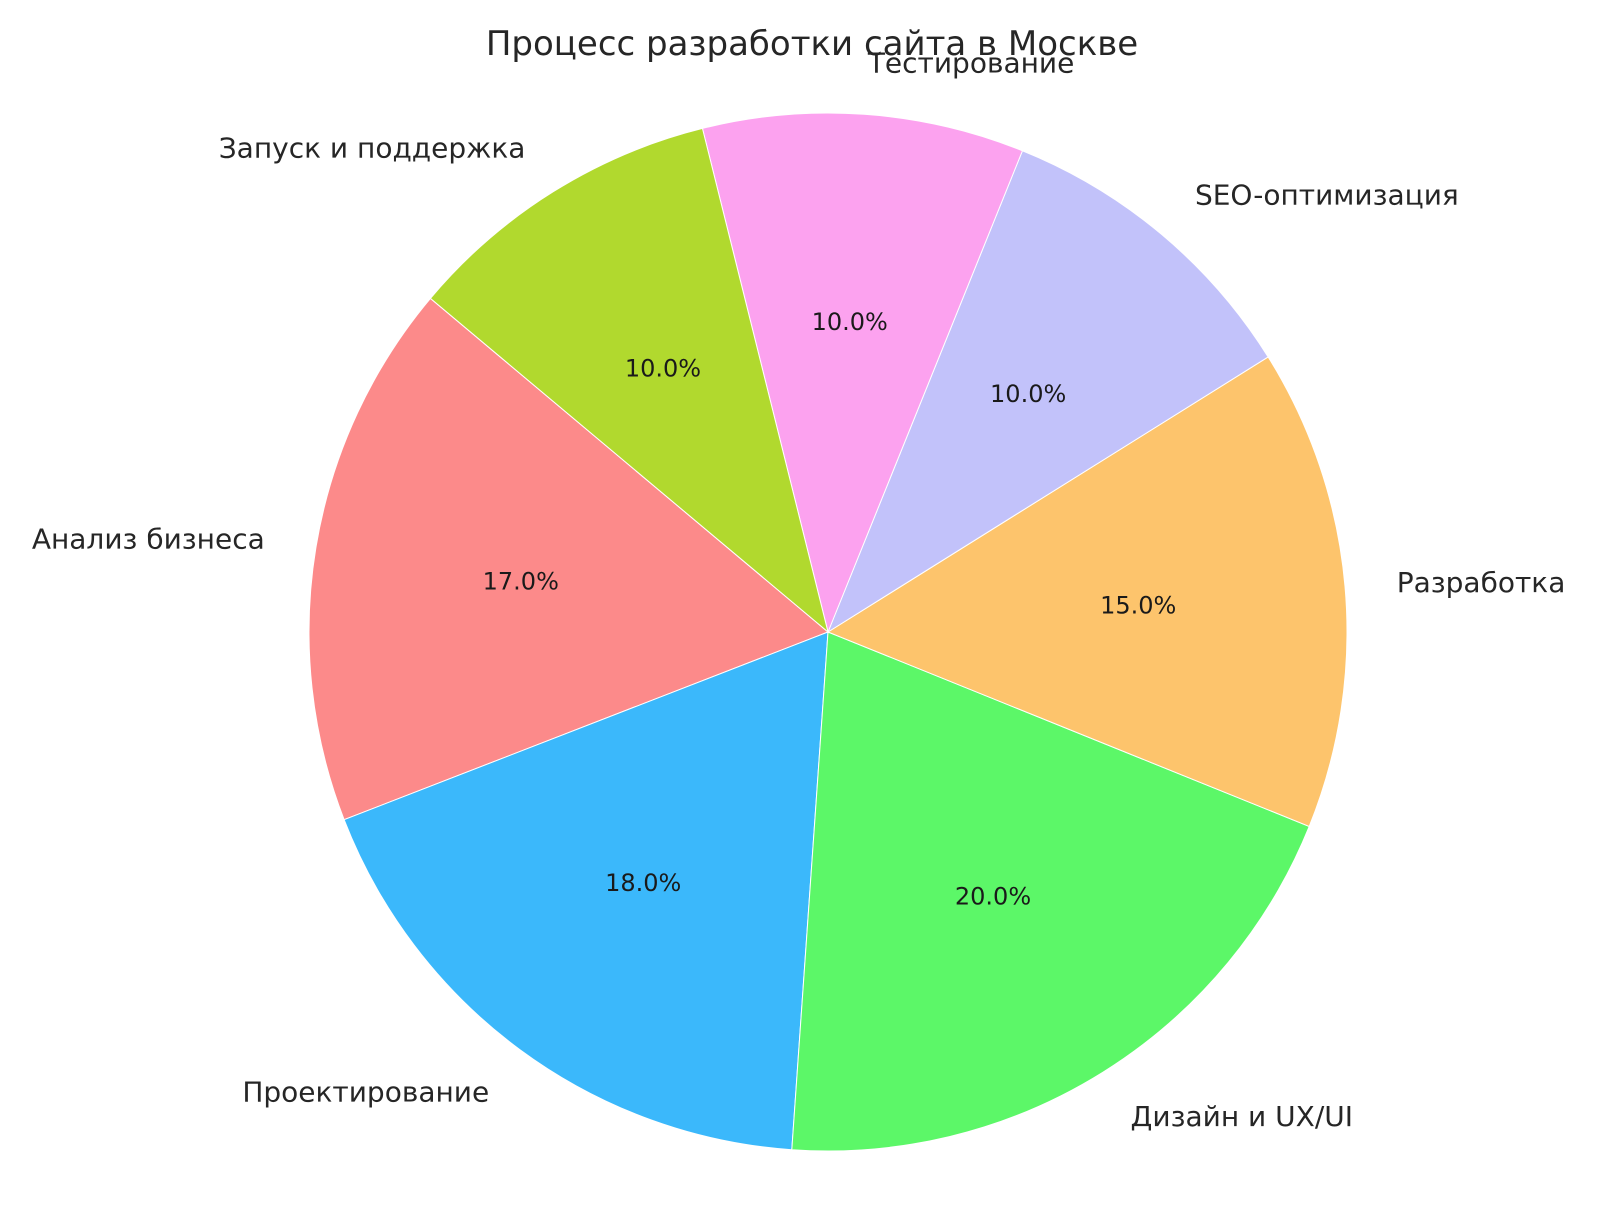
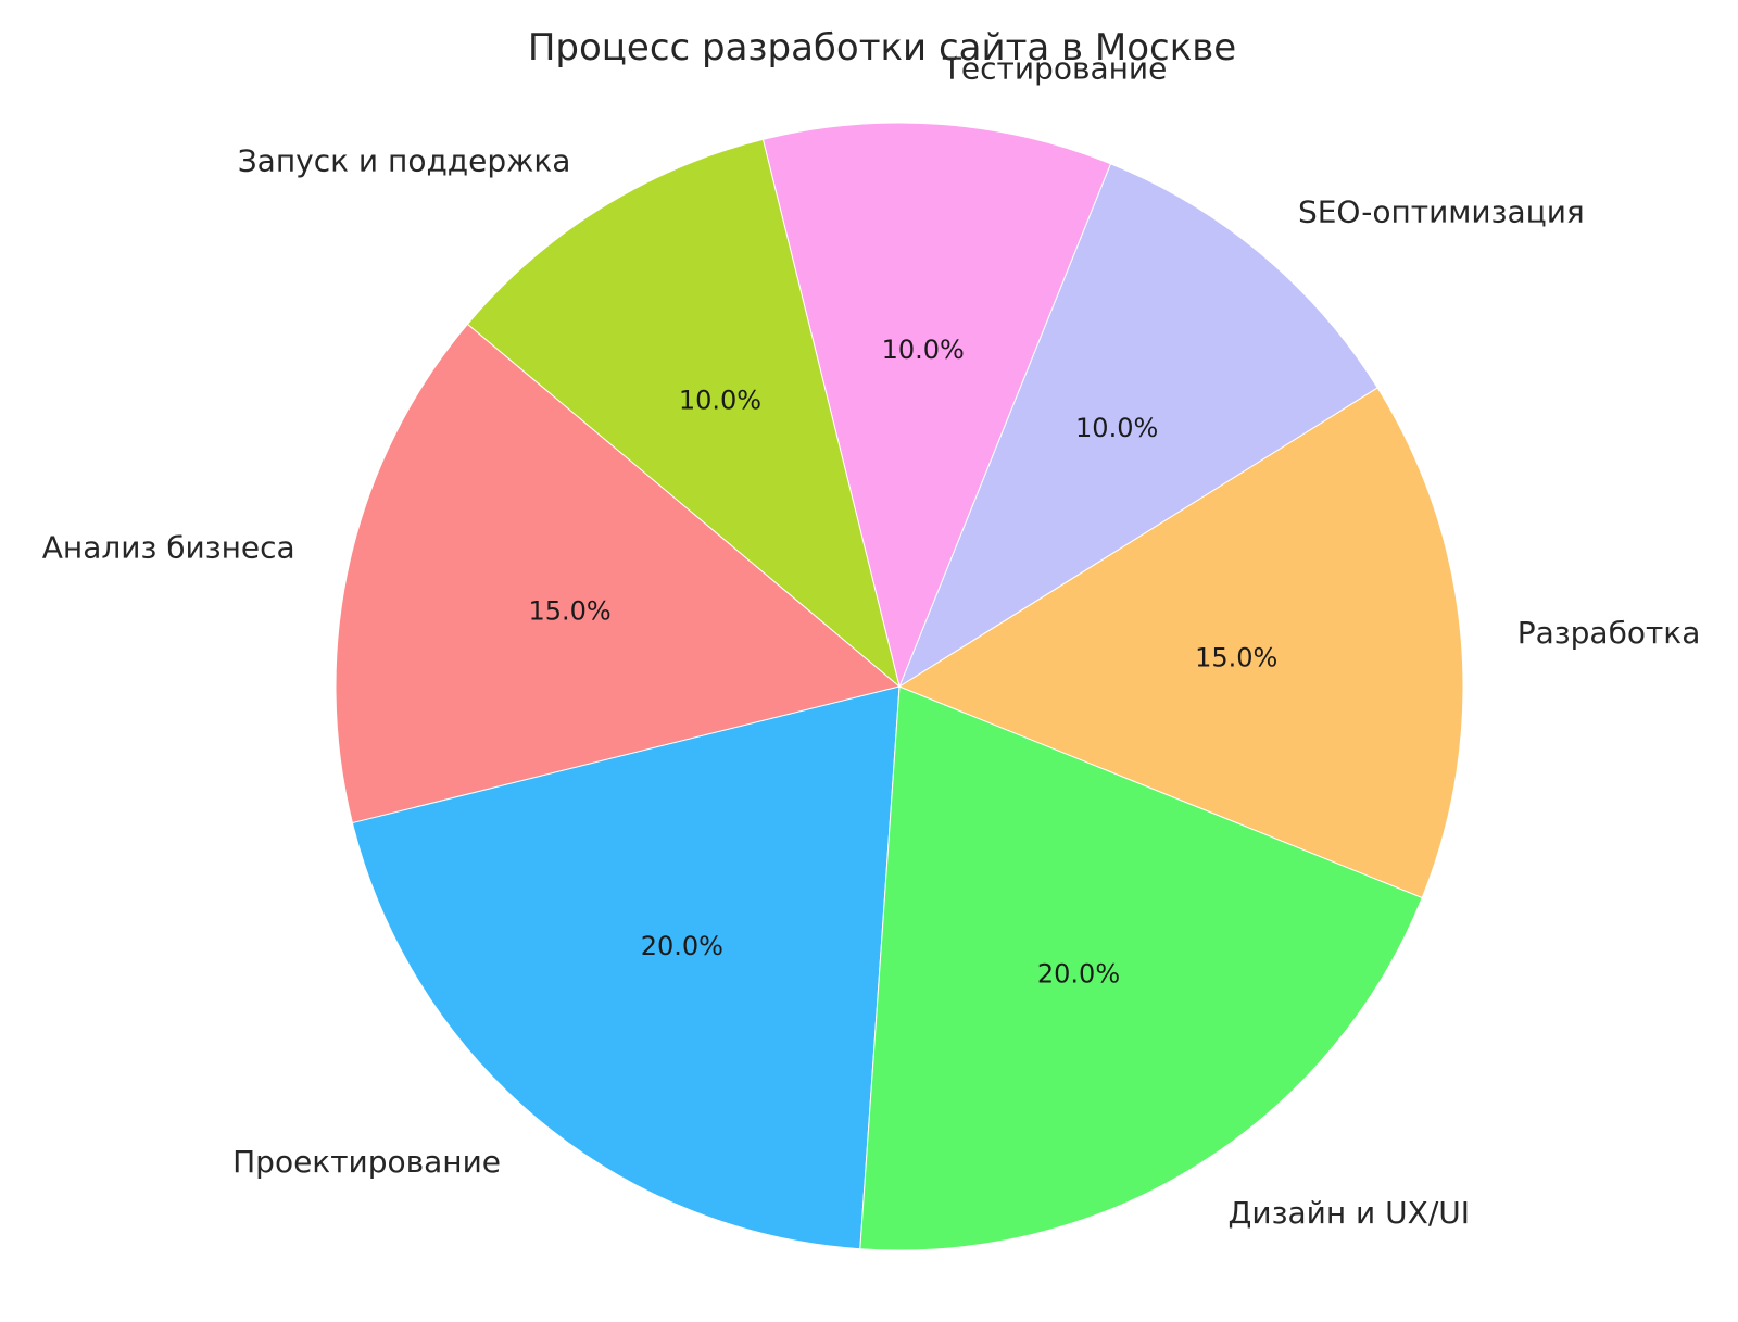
Анализ бизнеса: 17.0% -> 15.0%
Проектирование: 18.0% -> 20.0%
